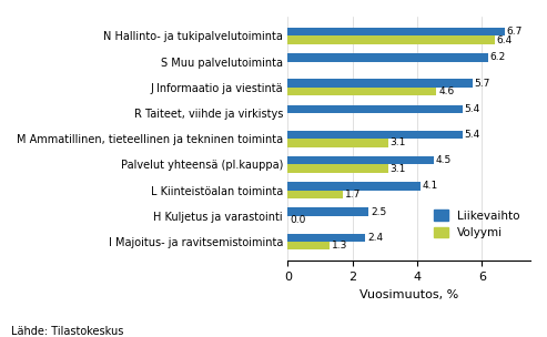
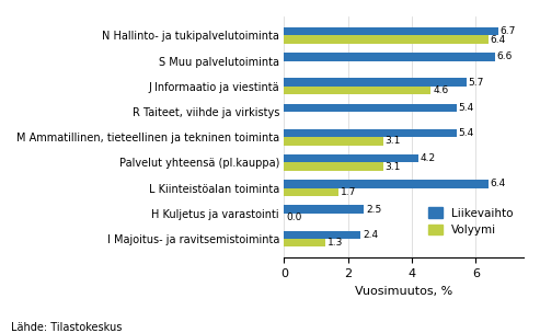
Liikevaihto/S Muu palvelutoiminta: 6.2 -> 6.6
Liikevaihto/Palvelut yhteensä (pl.kauppa): 4.5 -> 4.2
Liikevaihto/L Kiinteistöalan toiminta: 4.1 -> 6.4
